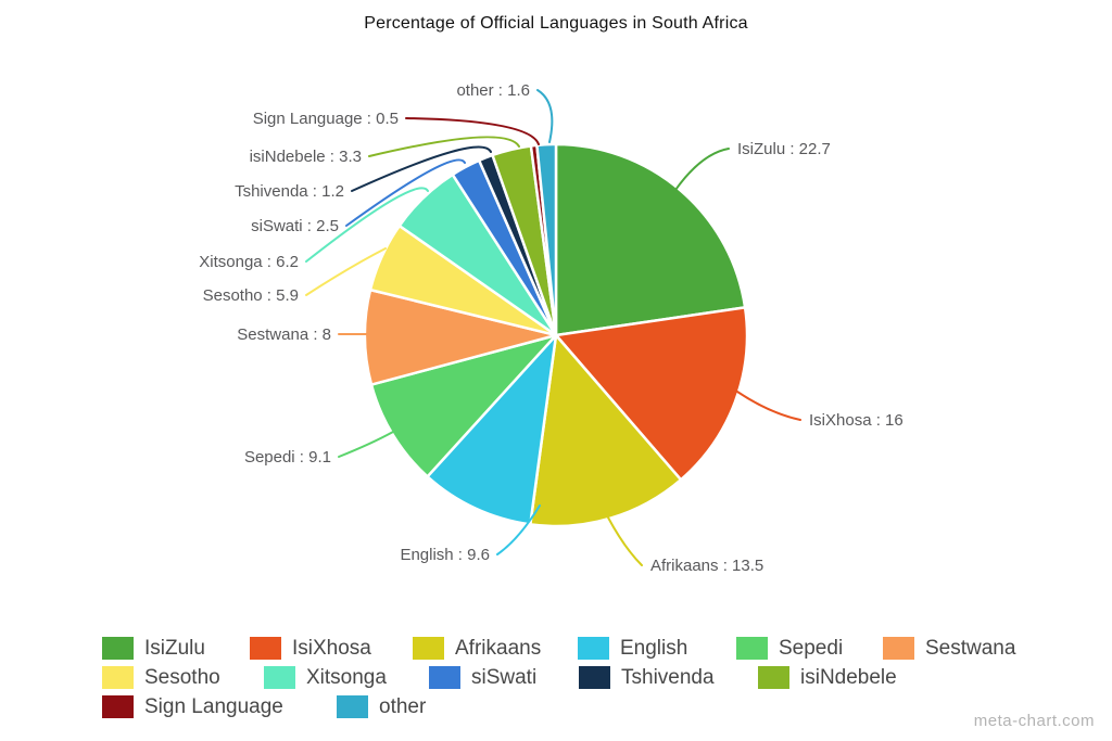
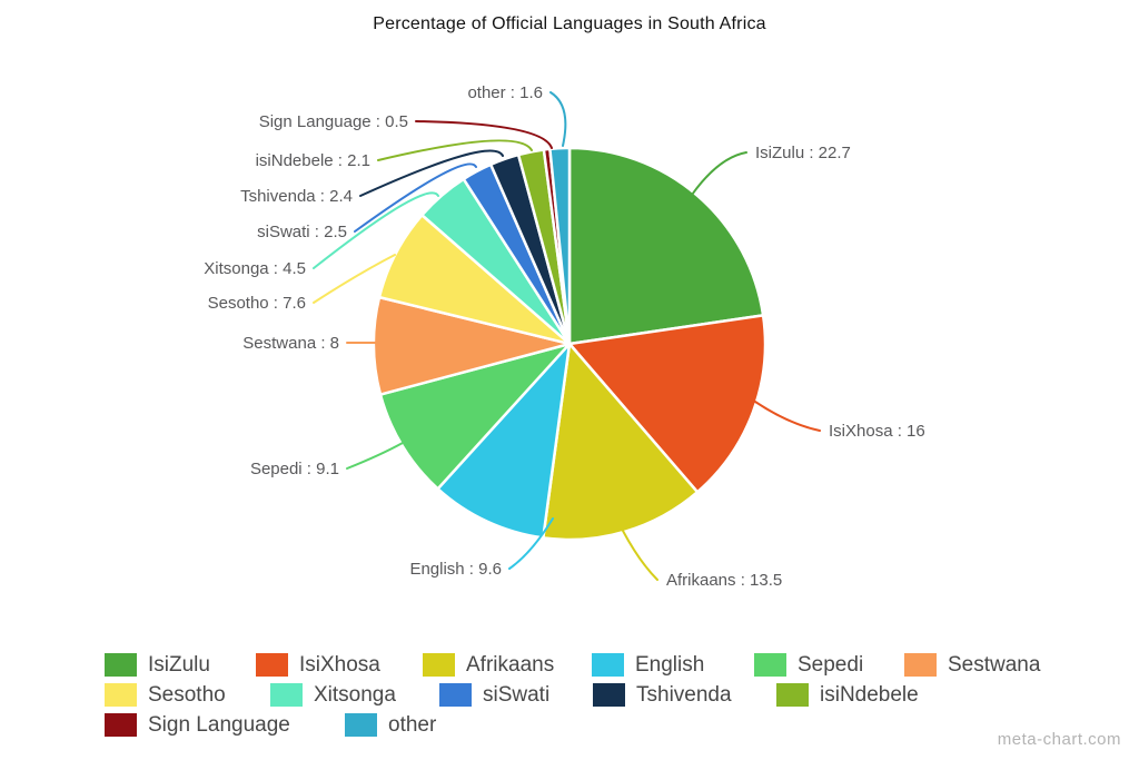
Sesotho: 5.9 -> 7.6
Xitsonga: 6.2 -> 4.5
Tshivenda: 1.2 -> 2.4
isiNdebele: 3.3 -> 2.1
